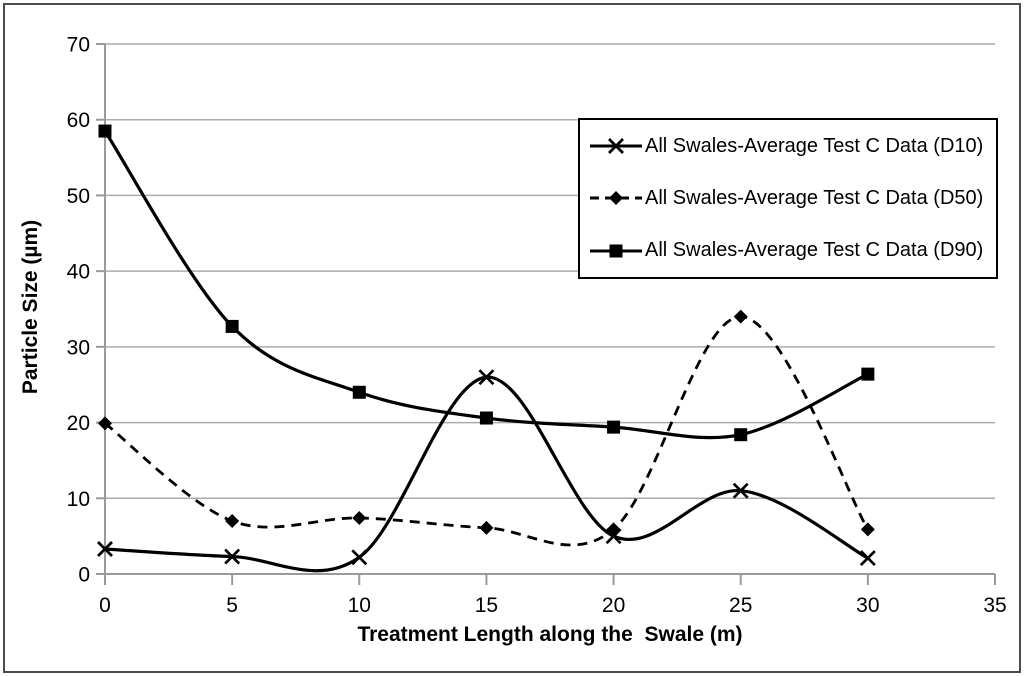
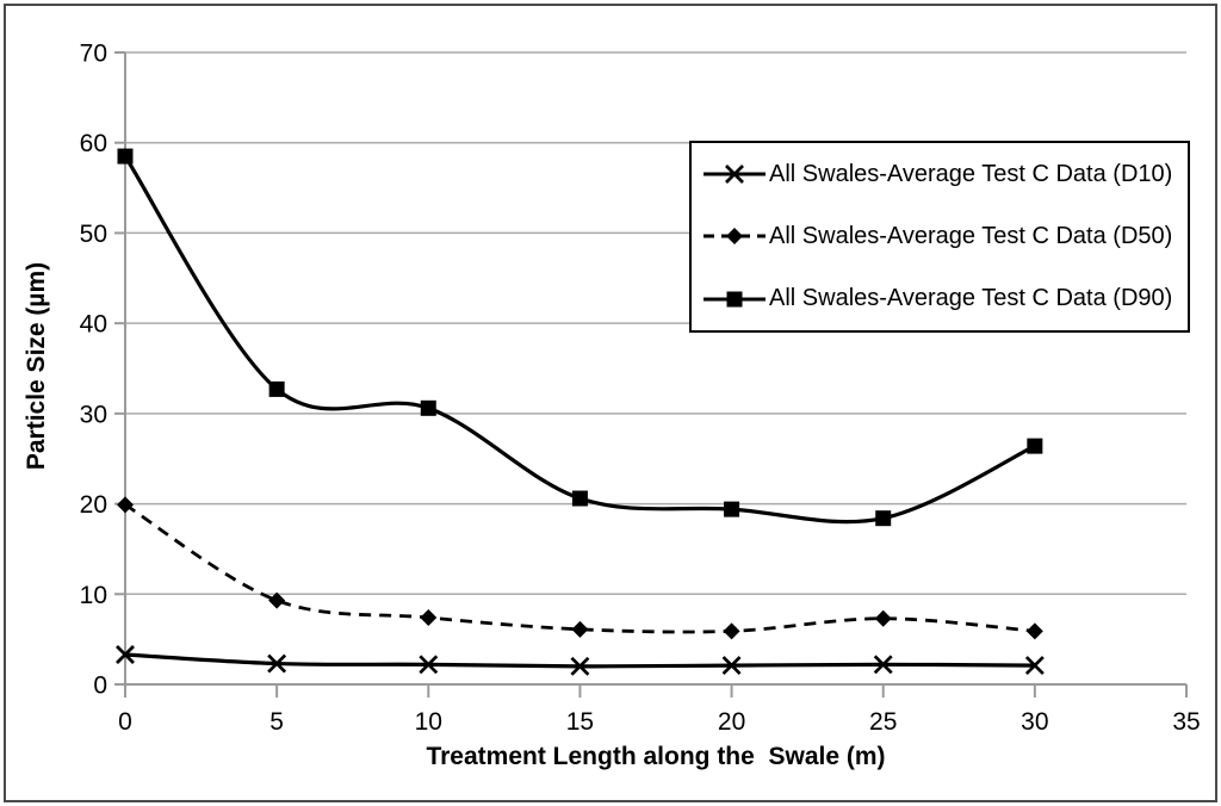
All Swales-Average Test C Data (D50)/5: 7 -> 9
All Swales-Average Test C Data (D90)/10: 24 -> 31
All Swales-Average Test C Data (D10)/15: 26 -> 2
All Swales-Average Test C Data (D10)/20: 5 -> 2
All Swales-Average Test C Data (D10)/25: 11 -> 2
All Swales-Average Test C Data (D50)/25: 34 -> 7
